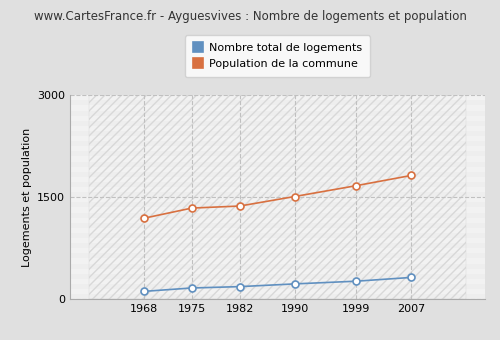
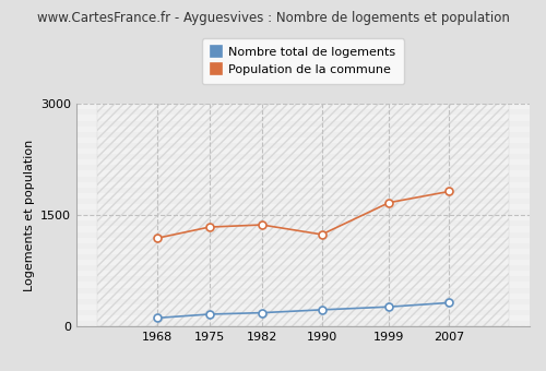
Population de la commune/1990: 1510 -> 1240
